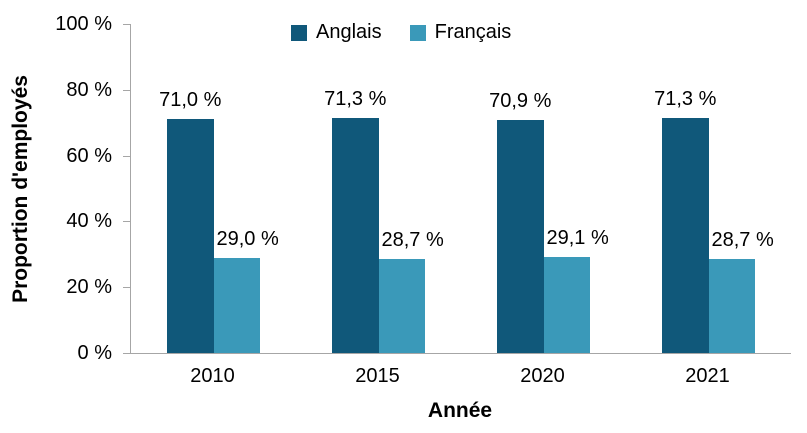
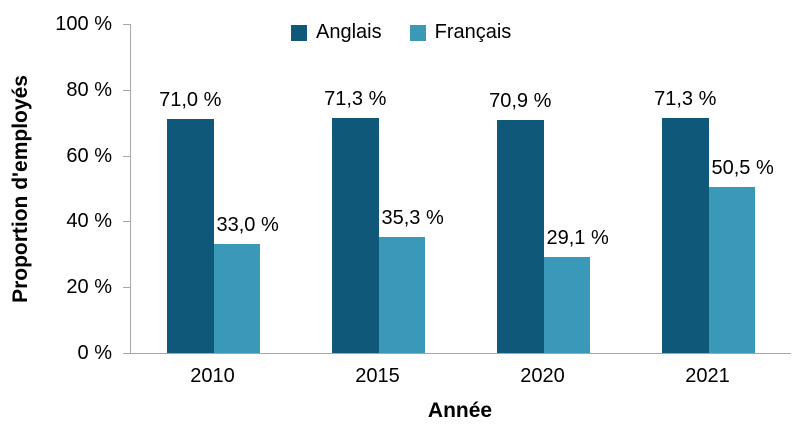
Français/2010: 29,0 -> 33,0
Français/2015: 28,7 -> 35,3
Français/2021: 28,7 -> 50,5
